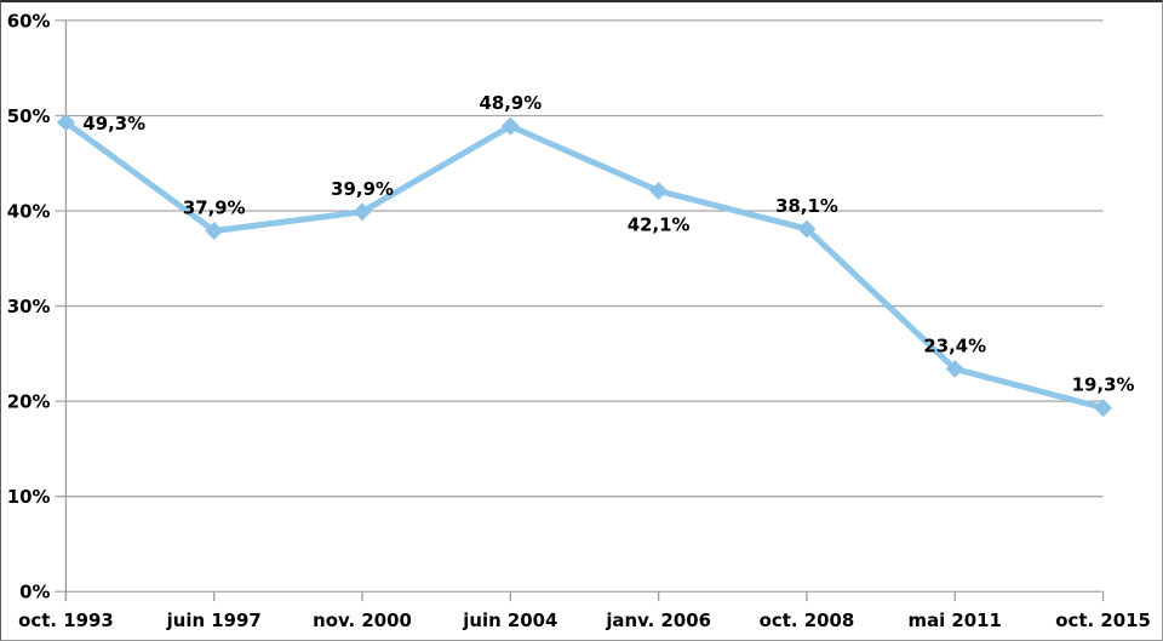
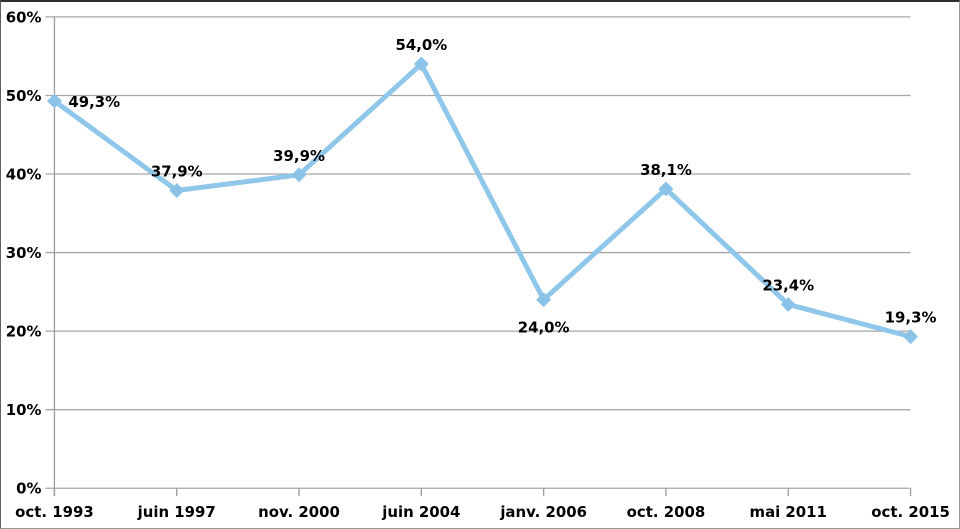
juin 2004: 48,9% -> 54,0%
janv. 2006: 42,1% -> 24,0%
